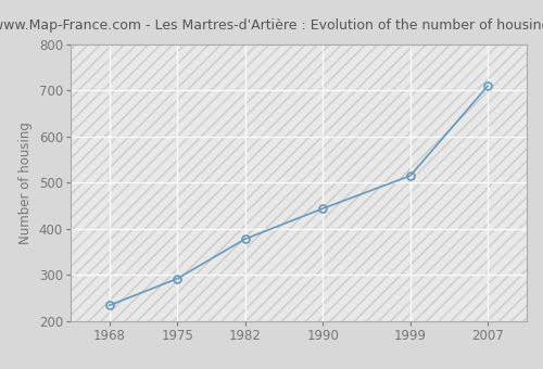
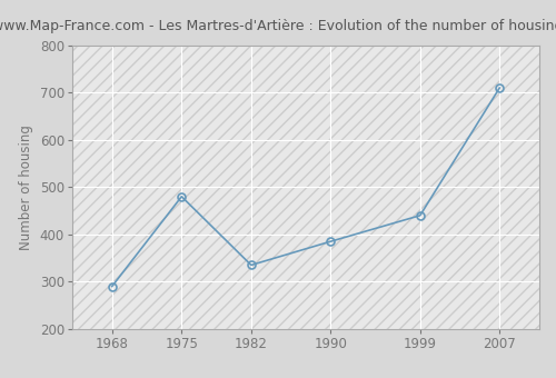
1968: 234 -> 290
1975: 292 -> 480
1982: 378 -> 335
1990: 444 -> 385
1999: 515 -> 440
